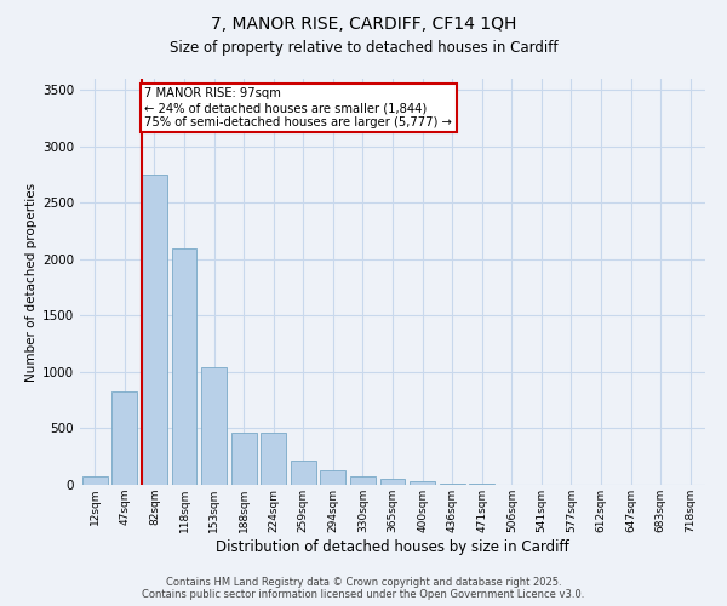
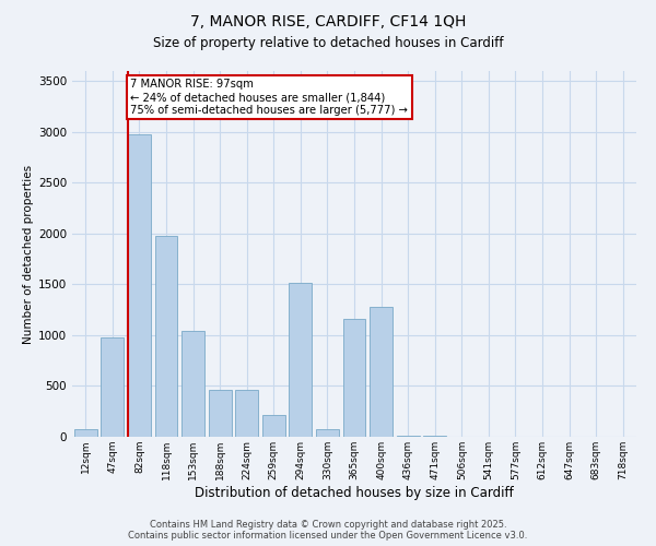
47sqm: 830 -> 980
82sqm: 2750 -> 2980
118sqm: 2100 -> 1980
294sqm: 130 -> 1520
365sqm: 50 -> 1160
400sqm: 30 -> 1280
